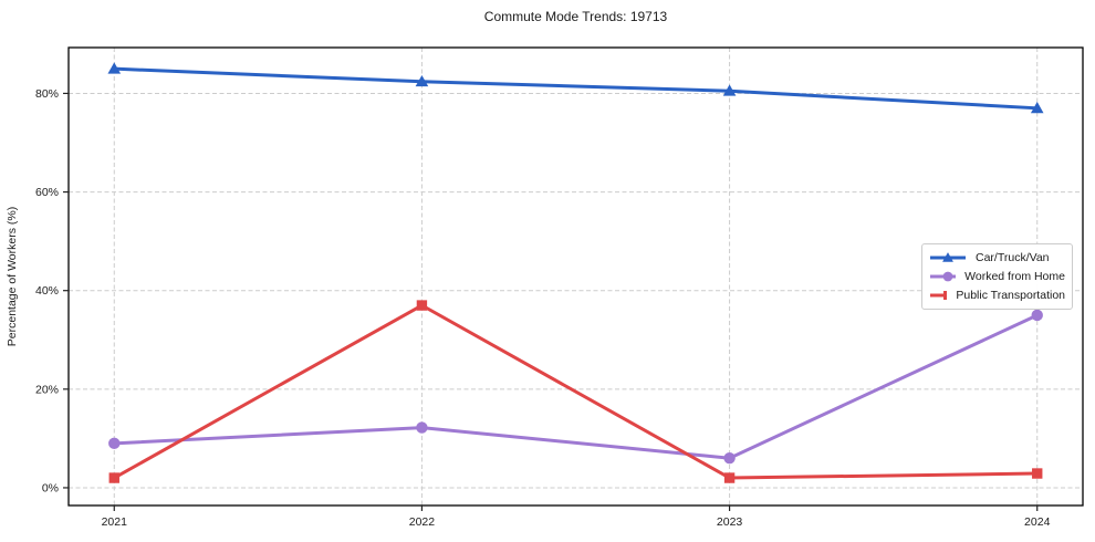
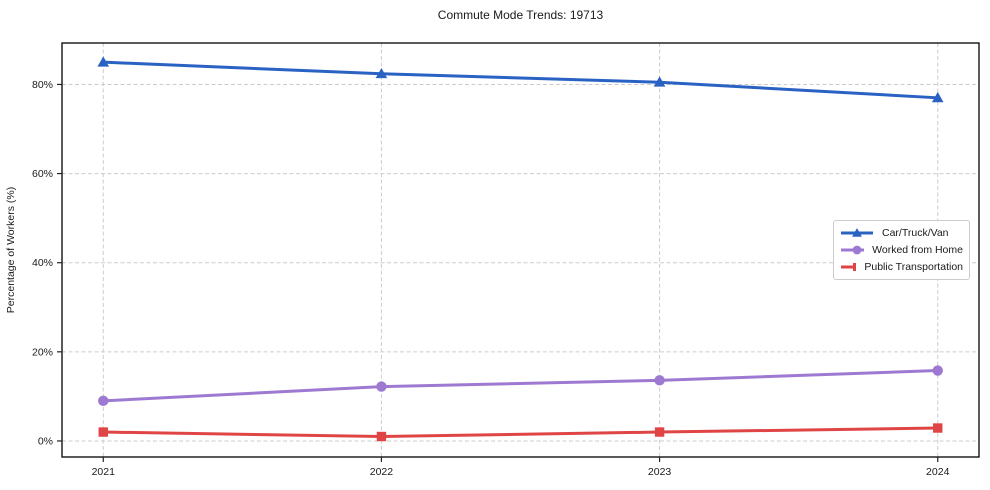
Public Transportation/2022: 37% -> 1%
Worked from Home/2023: 6% -> 14%
Worked from Home/2024: 35% -> 16%
